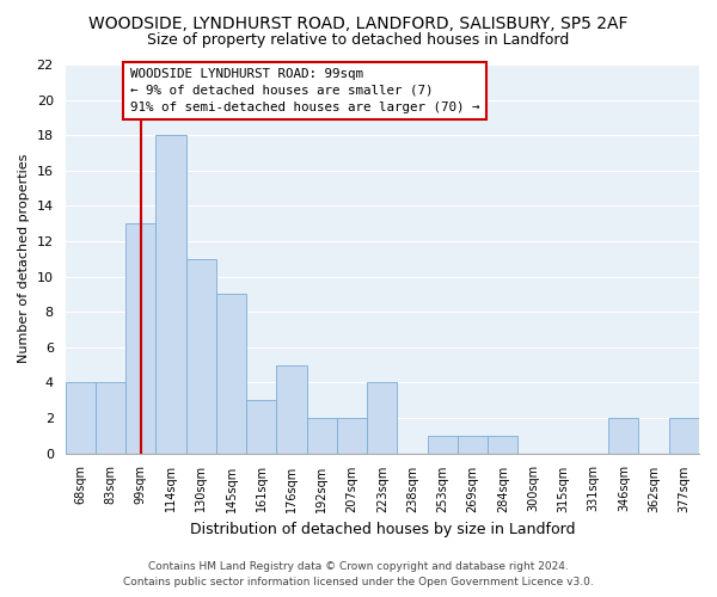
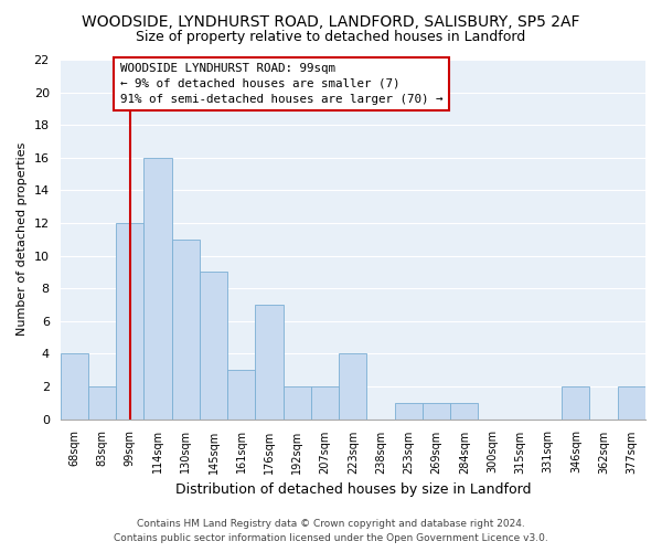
83sqm: 4 -> 2
99sqm: 13 -> 12
114sqm: 18 -> 16
176sqm: 5 -> 7
